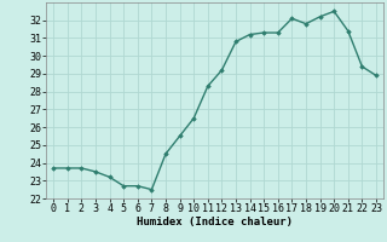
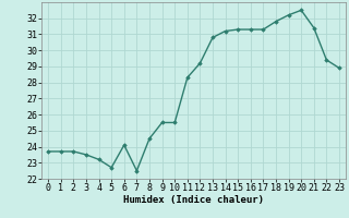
6: 22.7 -> 24.1
10: 26.5 -> 25.5
17: 32.1 -> 31.3
